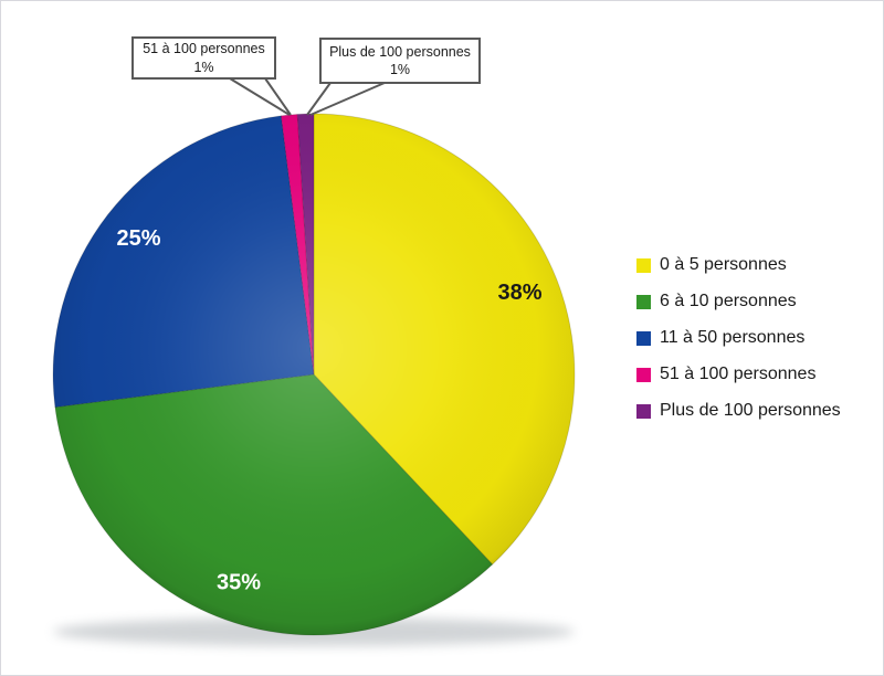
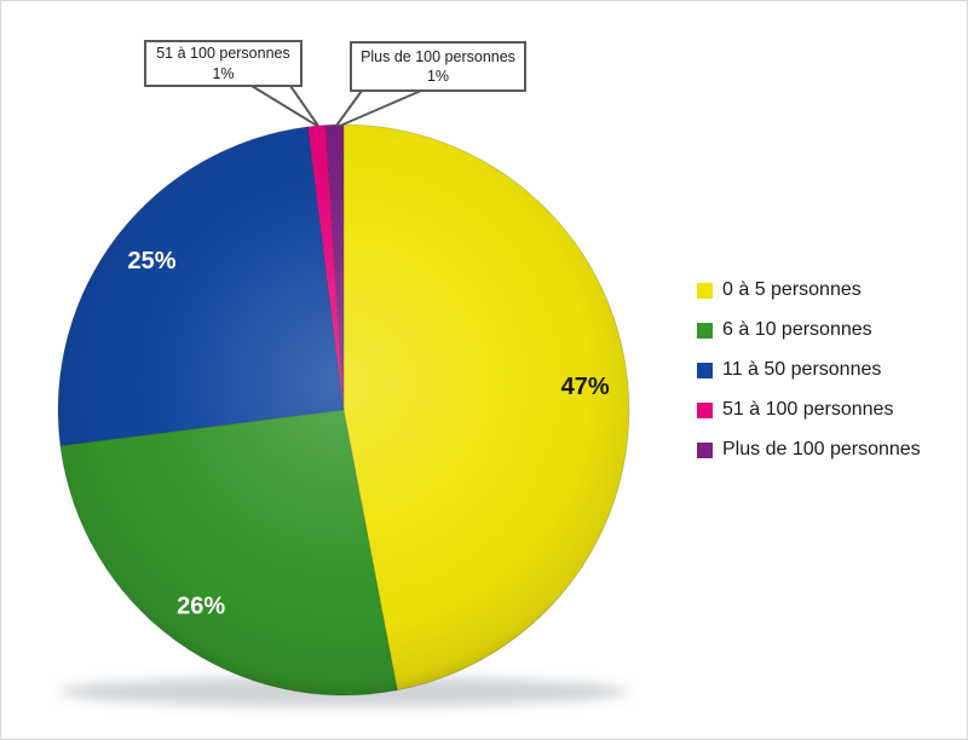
0 à 5 personnes: 38% -> 47%
6 à 10 personnes: 35% -> 26%
